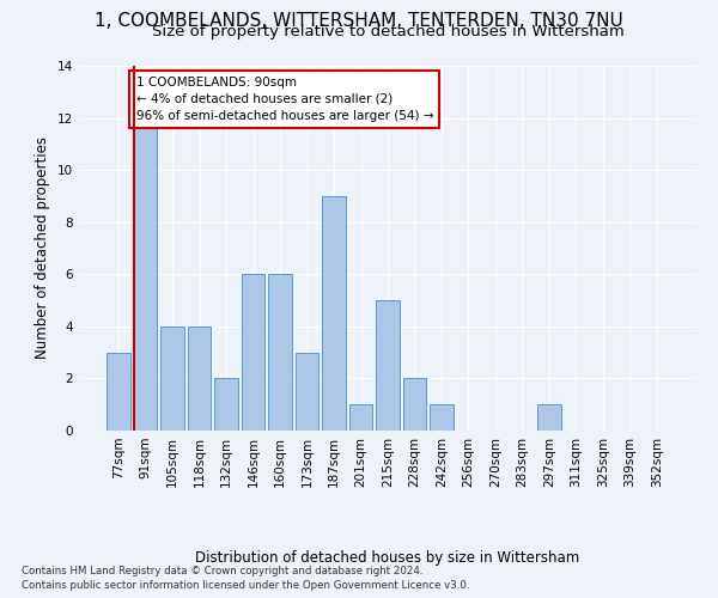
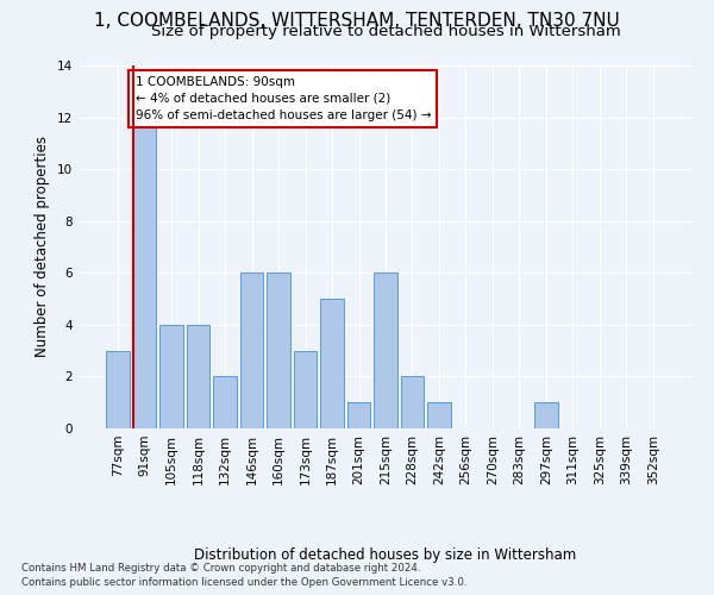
187sqm: 9 -> 5
215sqm: 5 -> 6
